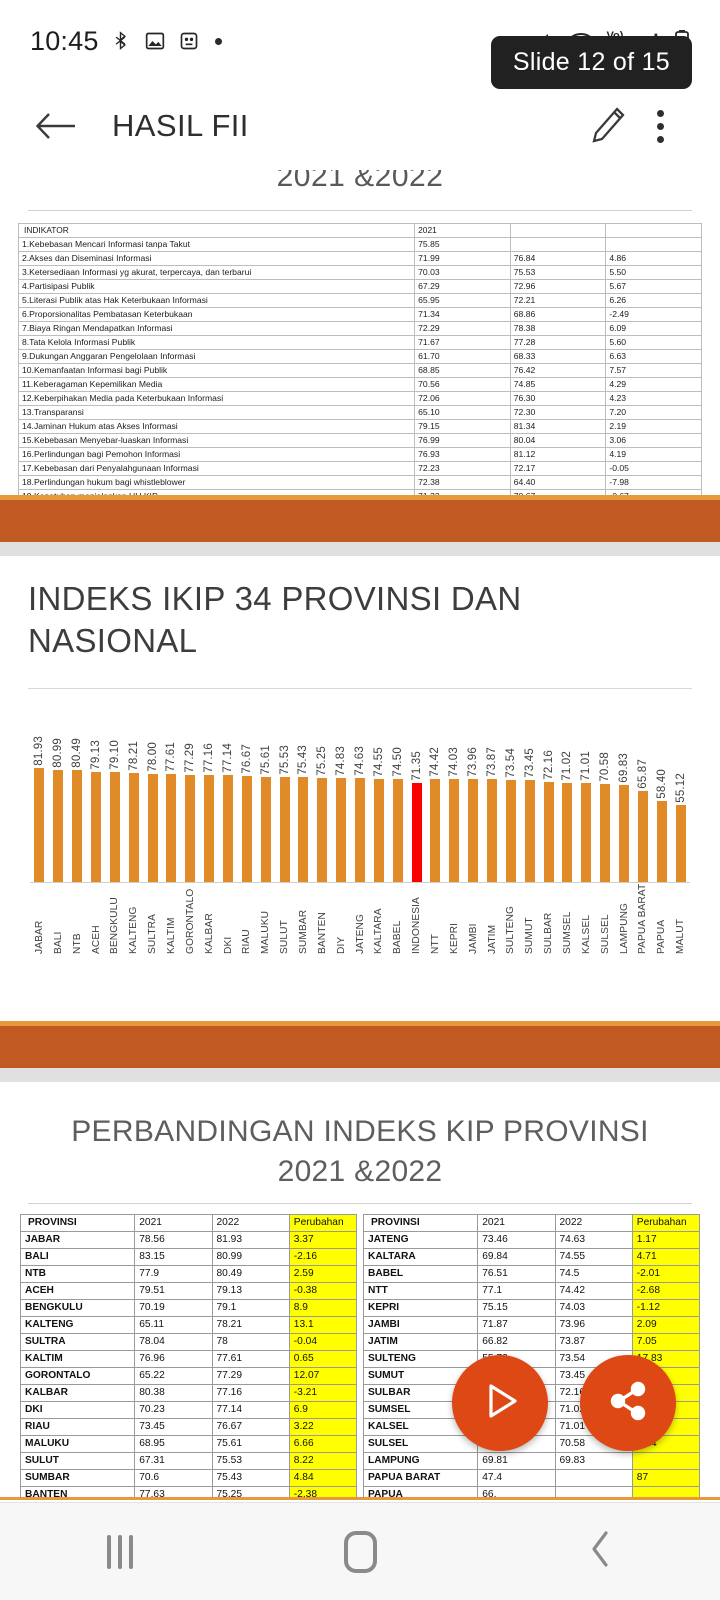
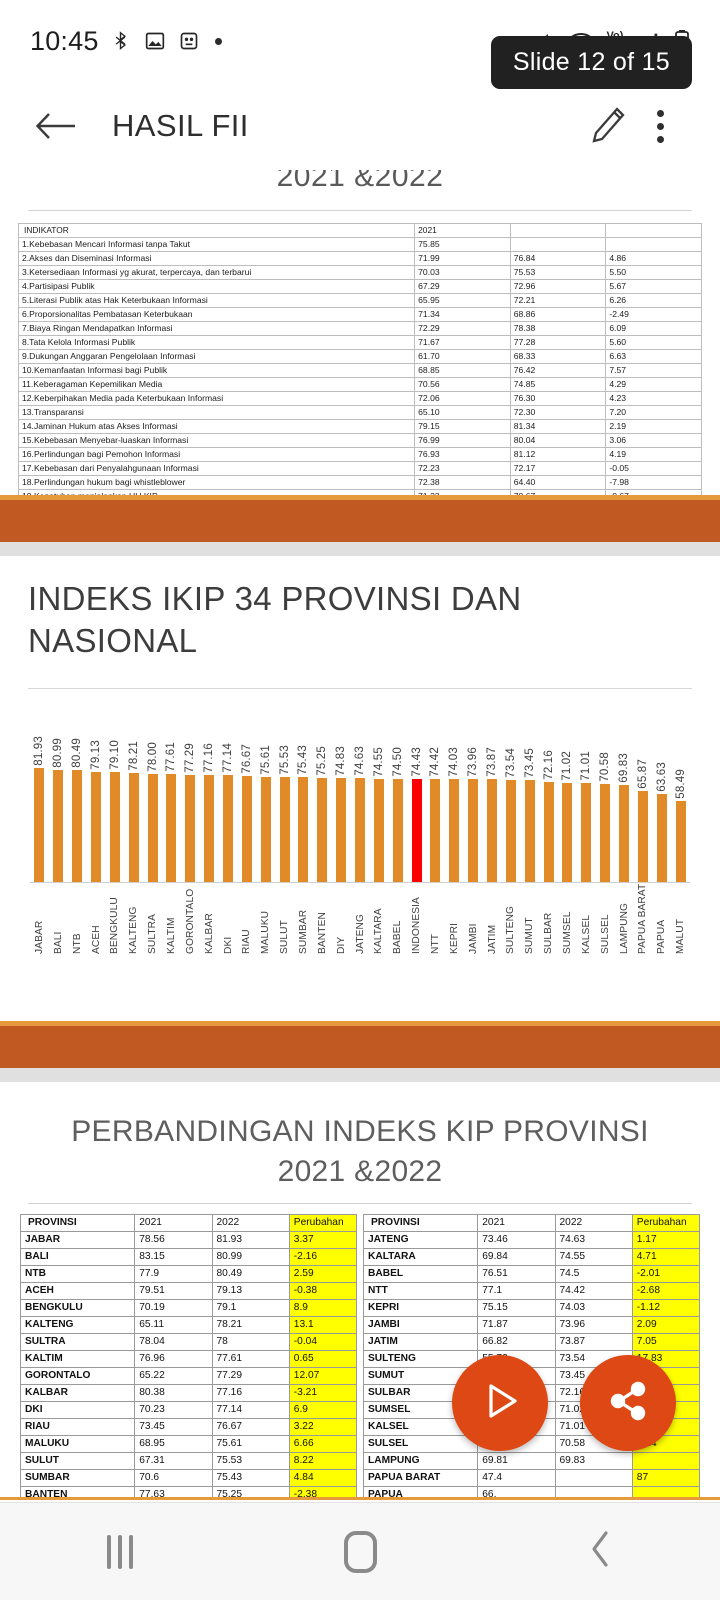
INDONESIA: 71.35 -> 74.43
PAPUA: 58.40 -> 63.63
MALUT: 55.12 -> 58.49
